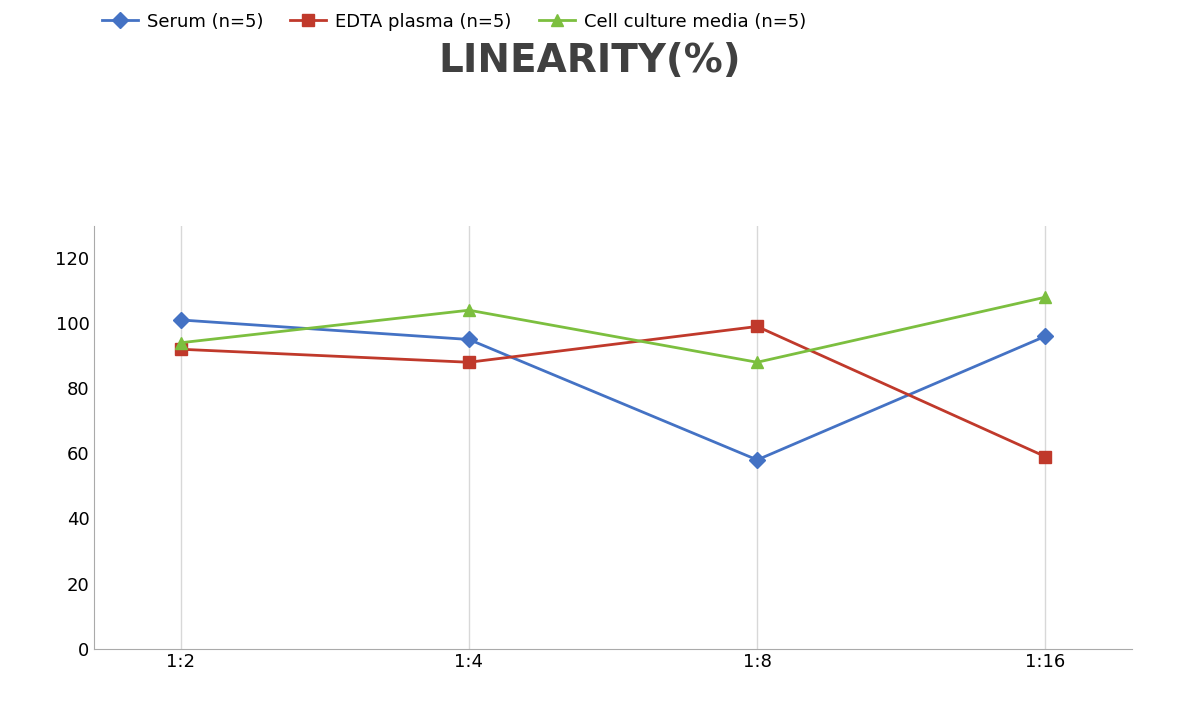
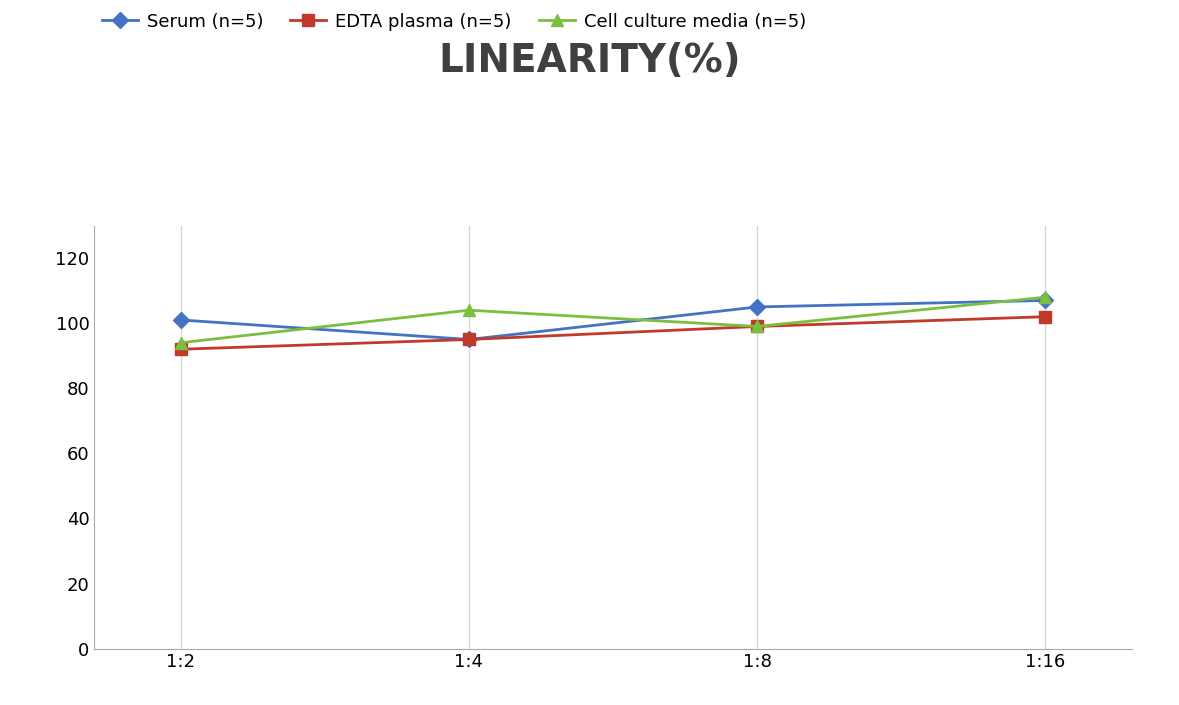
EDTA plasma (n=5)/1:4: 88 -> 95
Serum (n=5)/1:8: 58 -> 105
Cell culture media (n=5)/1:8: 88 -> 99
Serum (n=5)/1:16: 96 -> 107
EDTA plasma (n=5)/1:16: 59 -> 102
